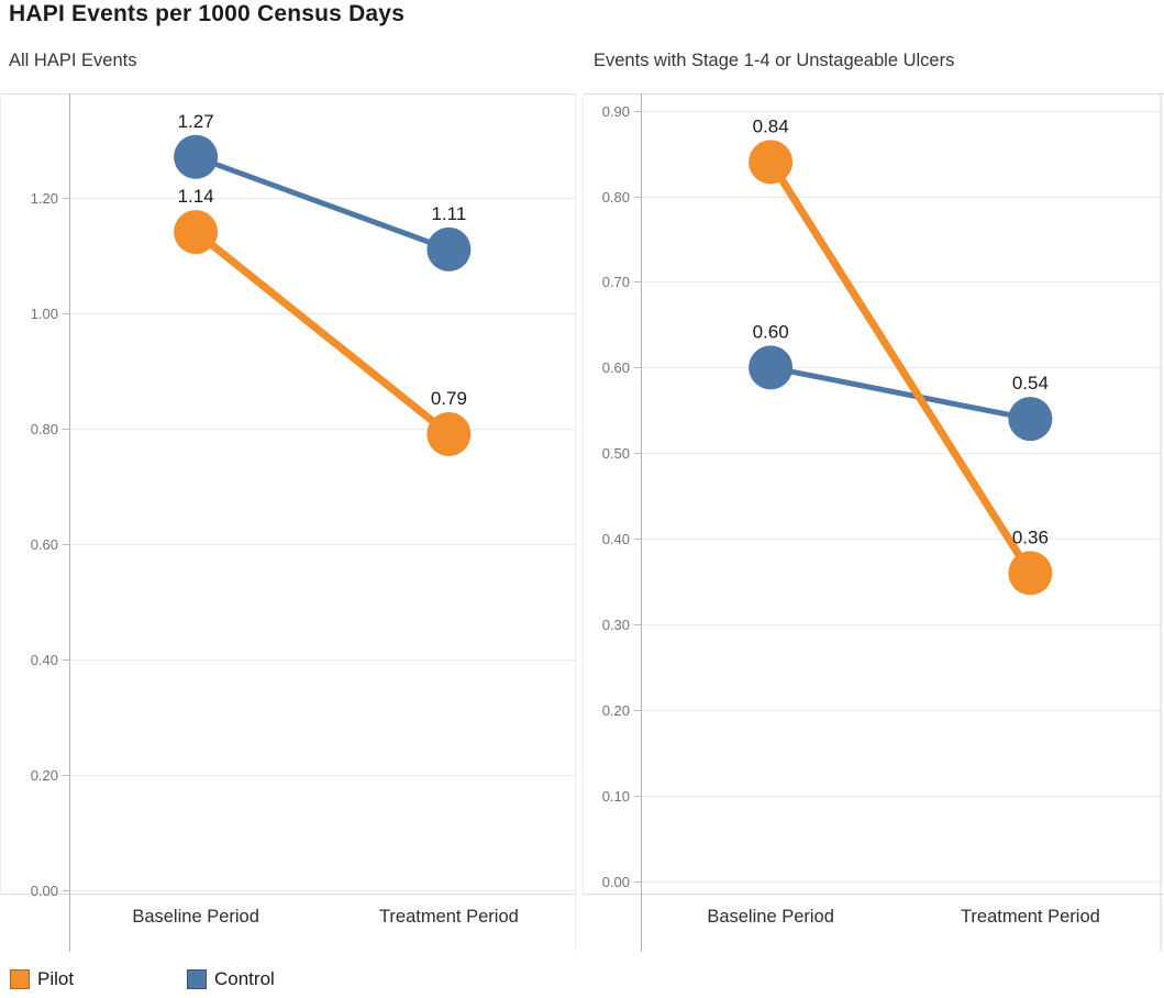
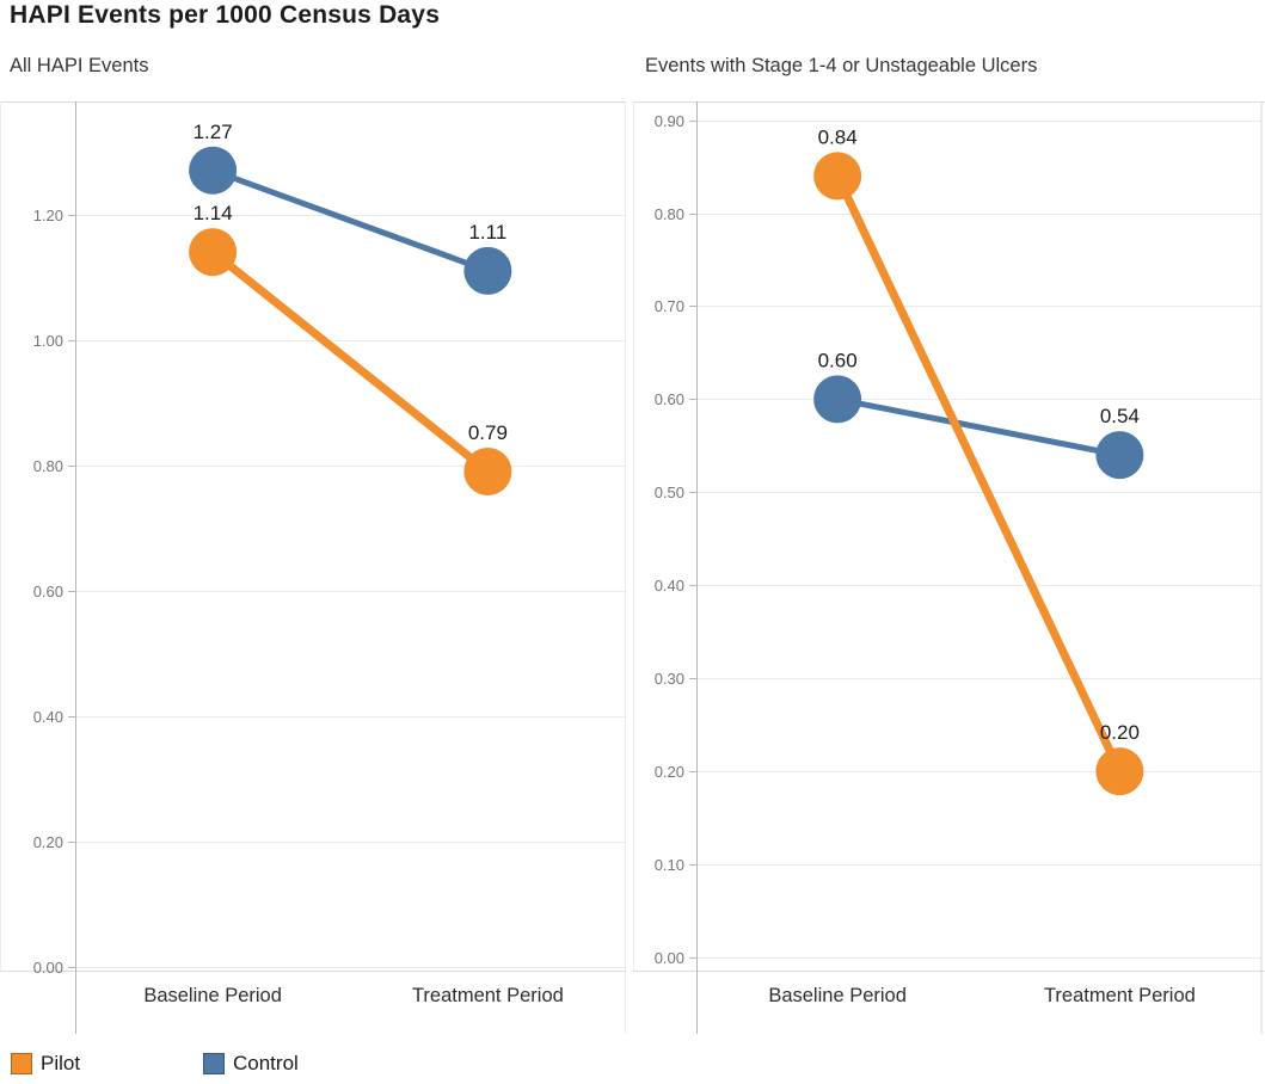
Events with Stage 1-4 or Unstageable Ulcers/Pilot/Treatment Period: 0.36 -> 0.20
